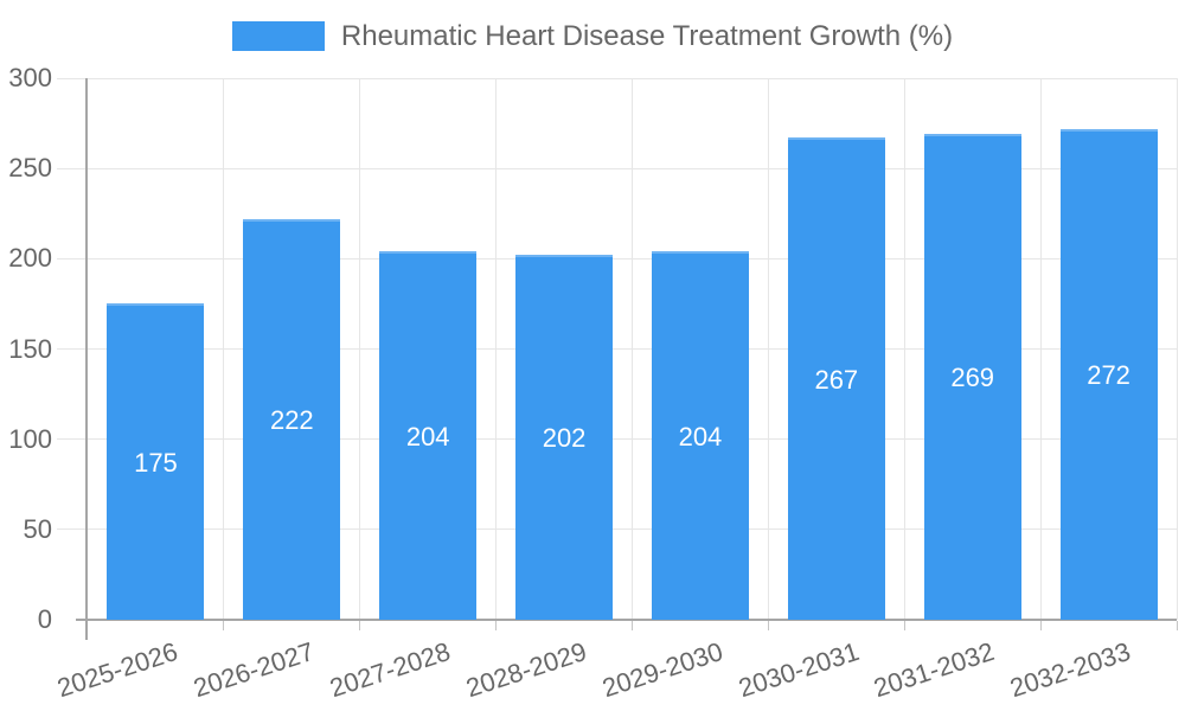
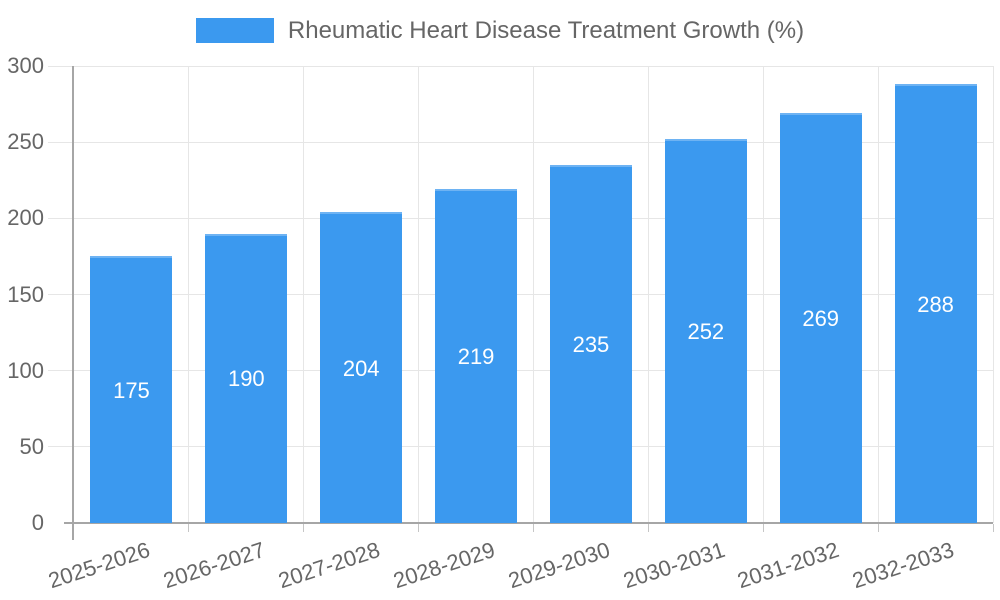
2026-2027: 222 -> 190
2028-2029: 202 -> 219
2029-2030: 204 -> 235
2030-2031: 267 -> 252
2032-2033: 272 -> 288
